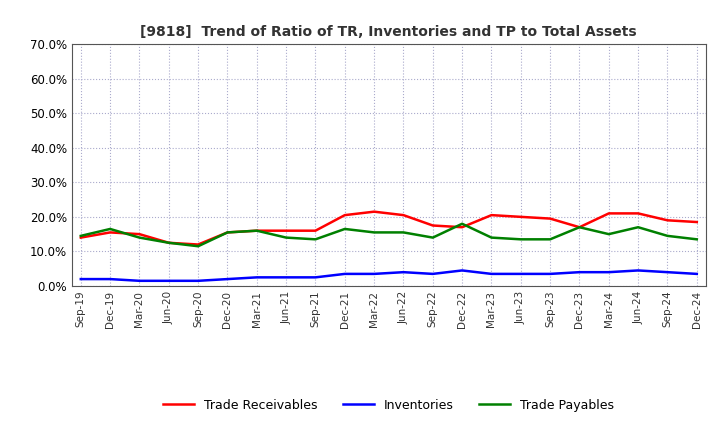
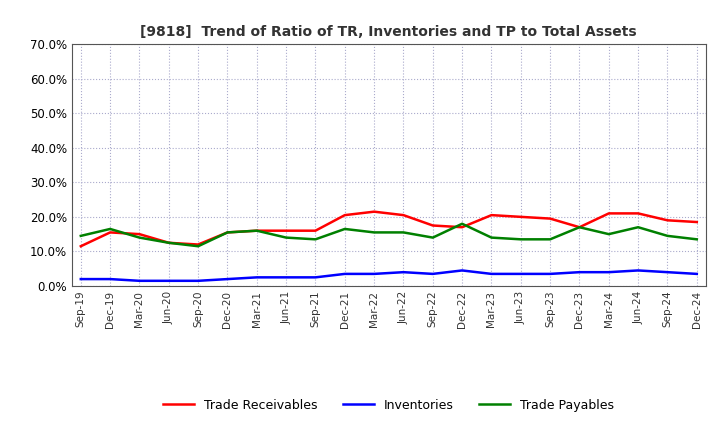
Trade Receivables/Sep-19: 14.0% -> 11.5%
